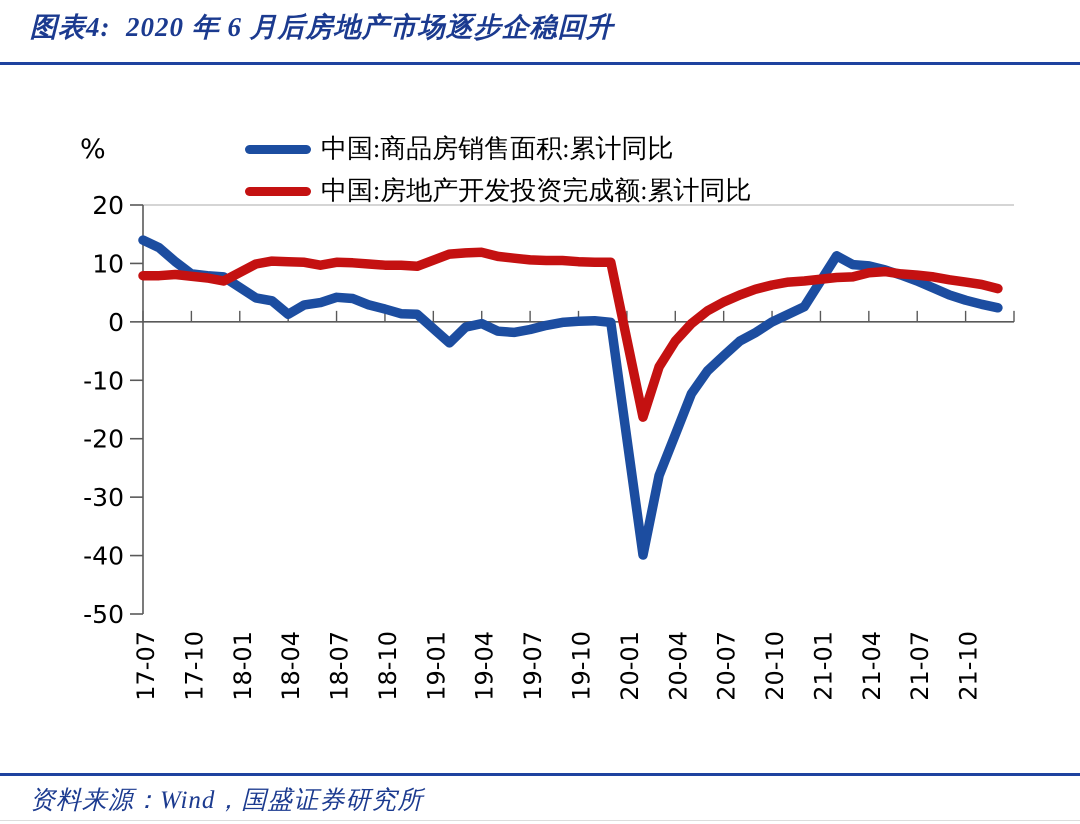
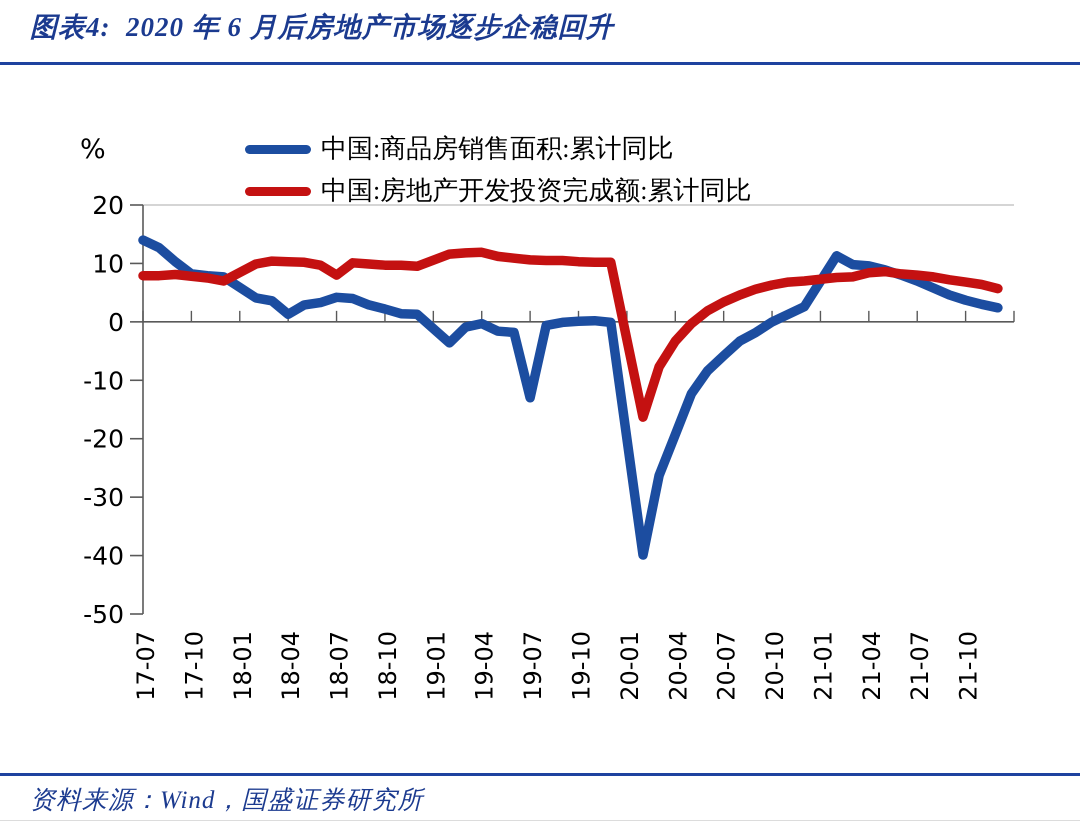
中国:房地产开发投资完成额:累计同比/18-07: 10 -> 8
中国:商品房销售面积:累计同比/19-07: -1 -> -13
